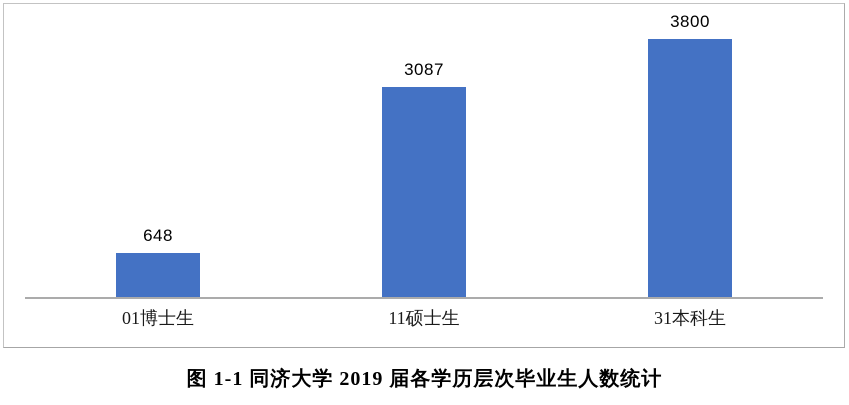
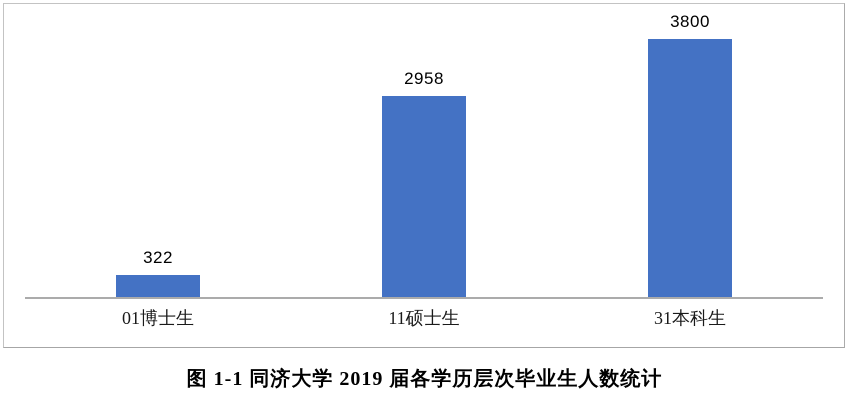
01博士生: 648 -> 322
11硕士生: 3087 -> 2958
